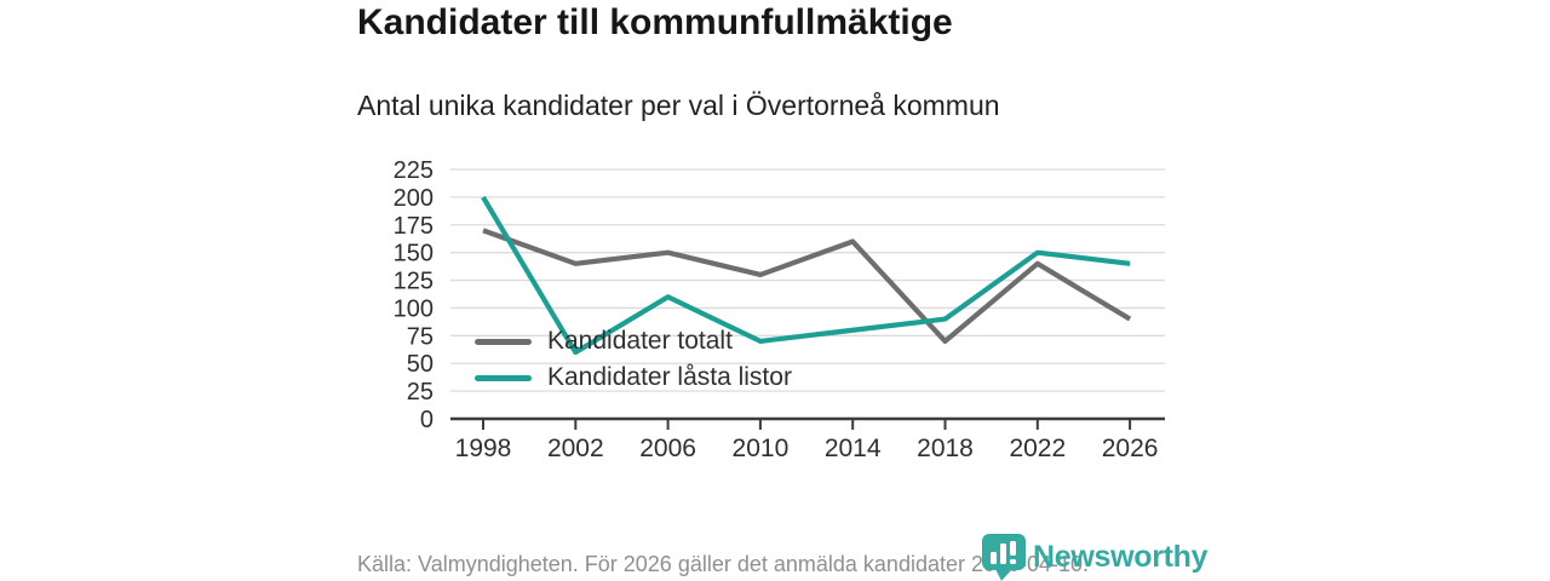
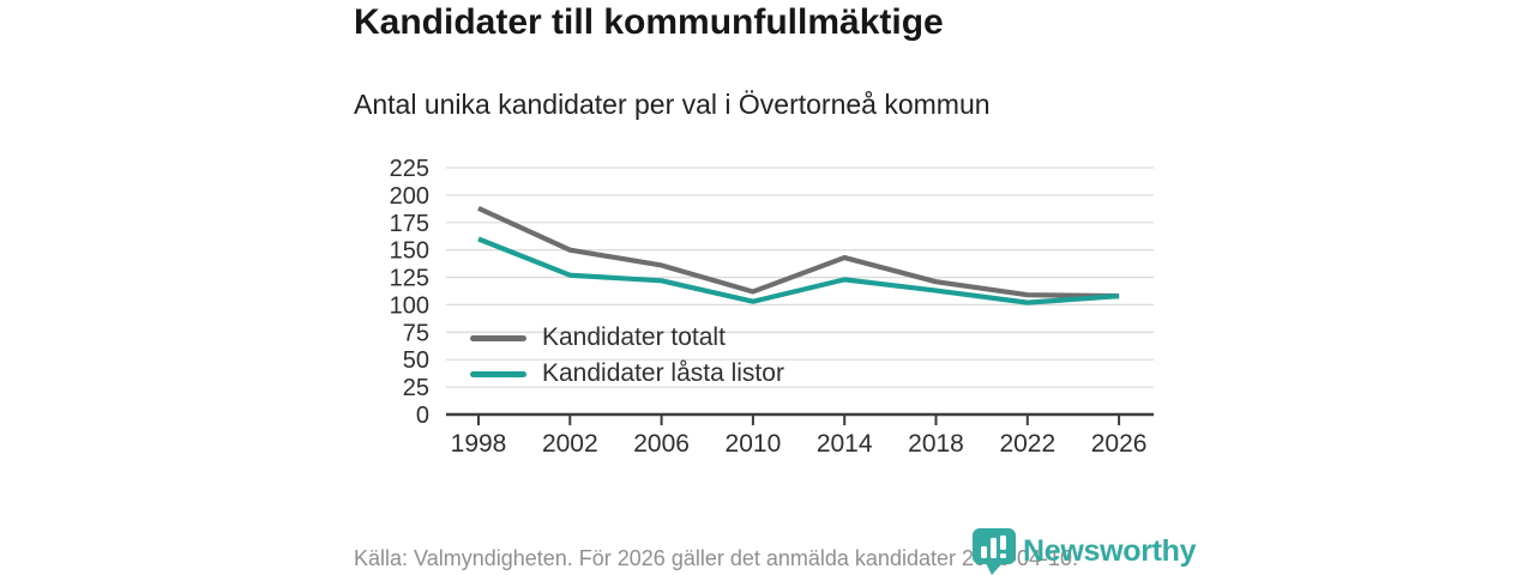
Kandidater totalt/1998: 170 -> 190
Kandidater låsta listor/1998: 200 -> 160
Kandidater totalt/2002: 140 -> 150
Kandidater låsta listor/2002: 60 -> 130
Kandidater totalt/2006: 150 -> 140
Kandidater låsta listor/2006: 110 -> 120
Kandidater totalt/2010: 130 -> 110
Kandidater låsta listor/2010: 70 -> 100
Kandidater totalt/2014: 160 -> 140
Kandidater låsta listor/2014: 80 -> 120
Kandidater totalt/2018: 70 -> 120
Kandidater låsta listor/2018: 90 -> 110
Kandidater totalt/2022: 140 -> 110
Kandidater låsta listor/2022: 150 -> 100
Kandidater totalt/2026: 90 -> 110
Kandidater låsta listor/2026: 140 -> 110
